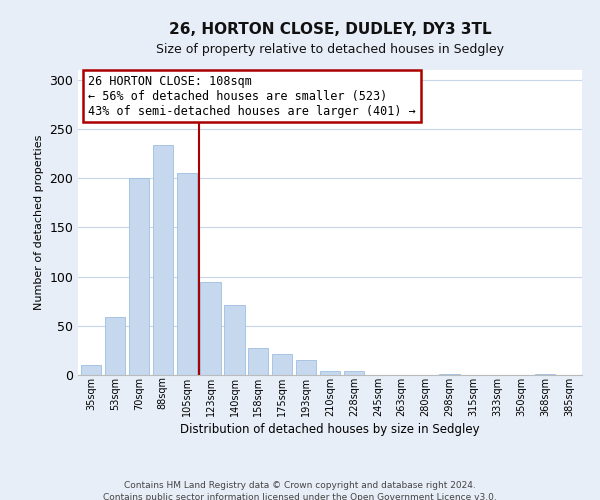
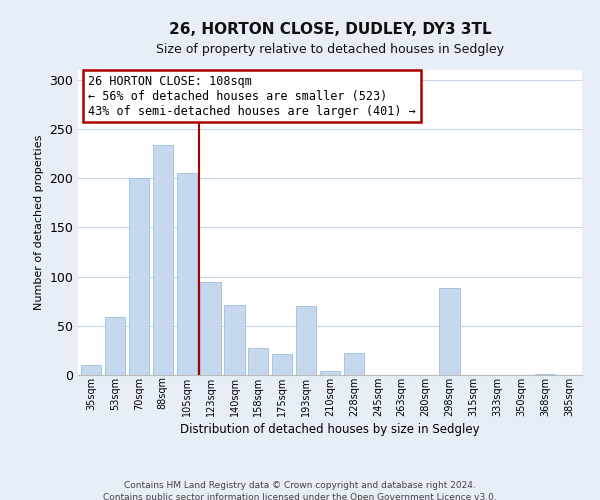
193sqm: 15 -> 70
228sqm: 4 -> 22
298sqm: 1 -> 88
